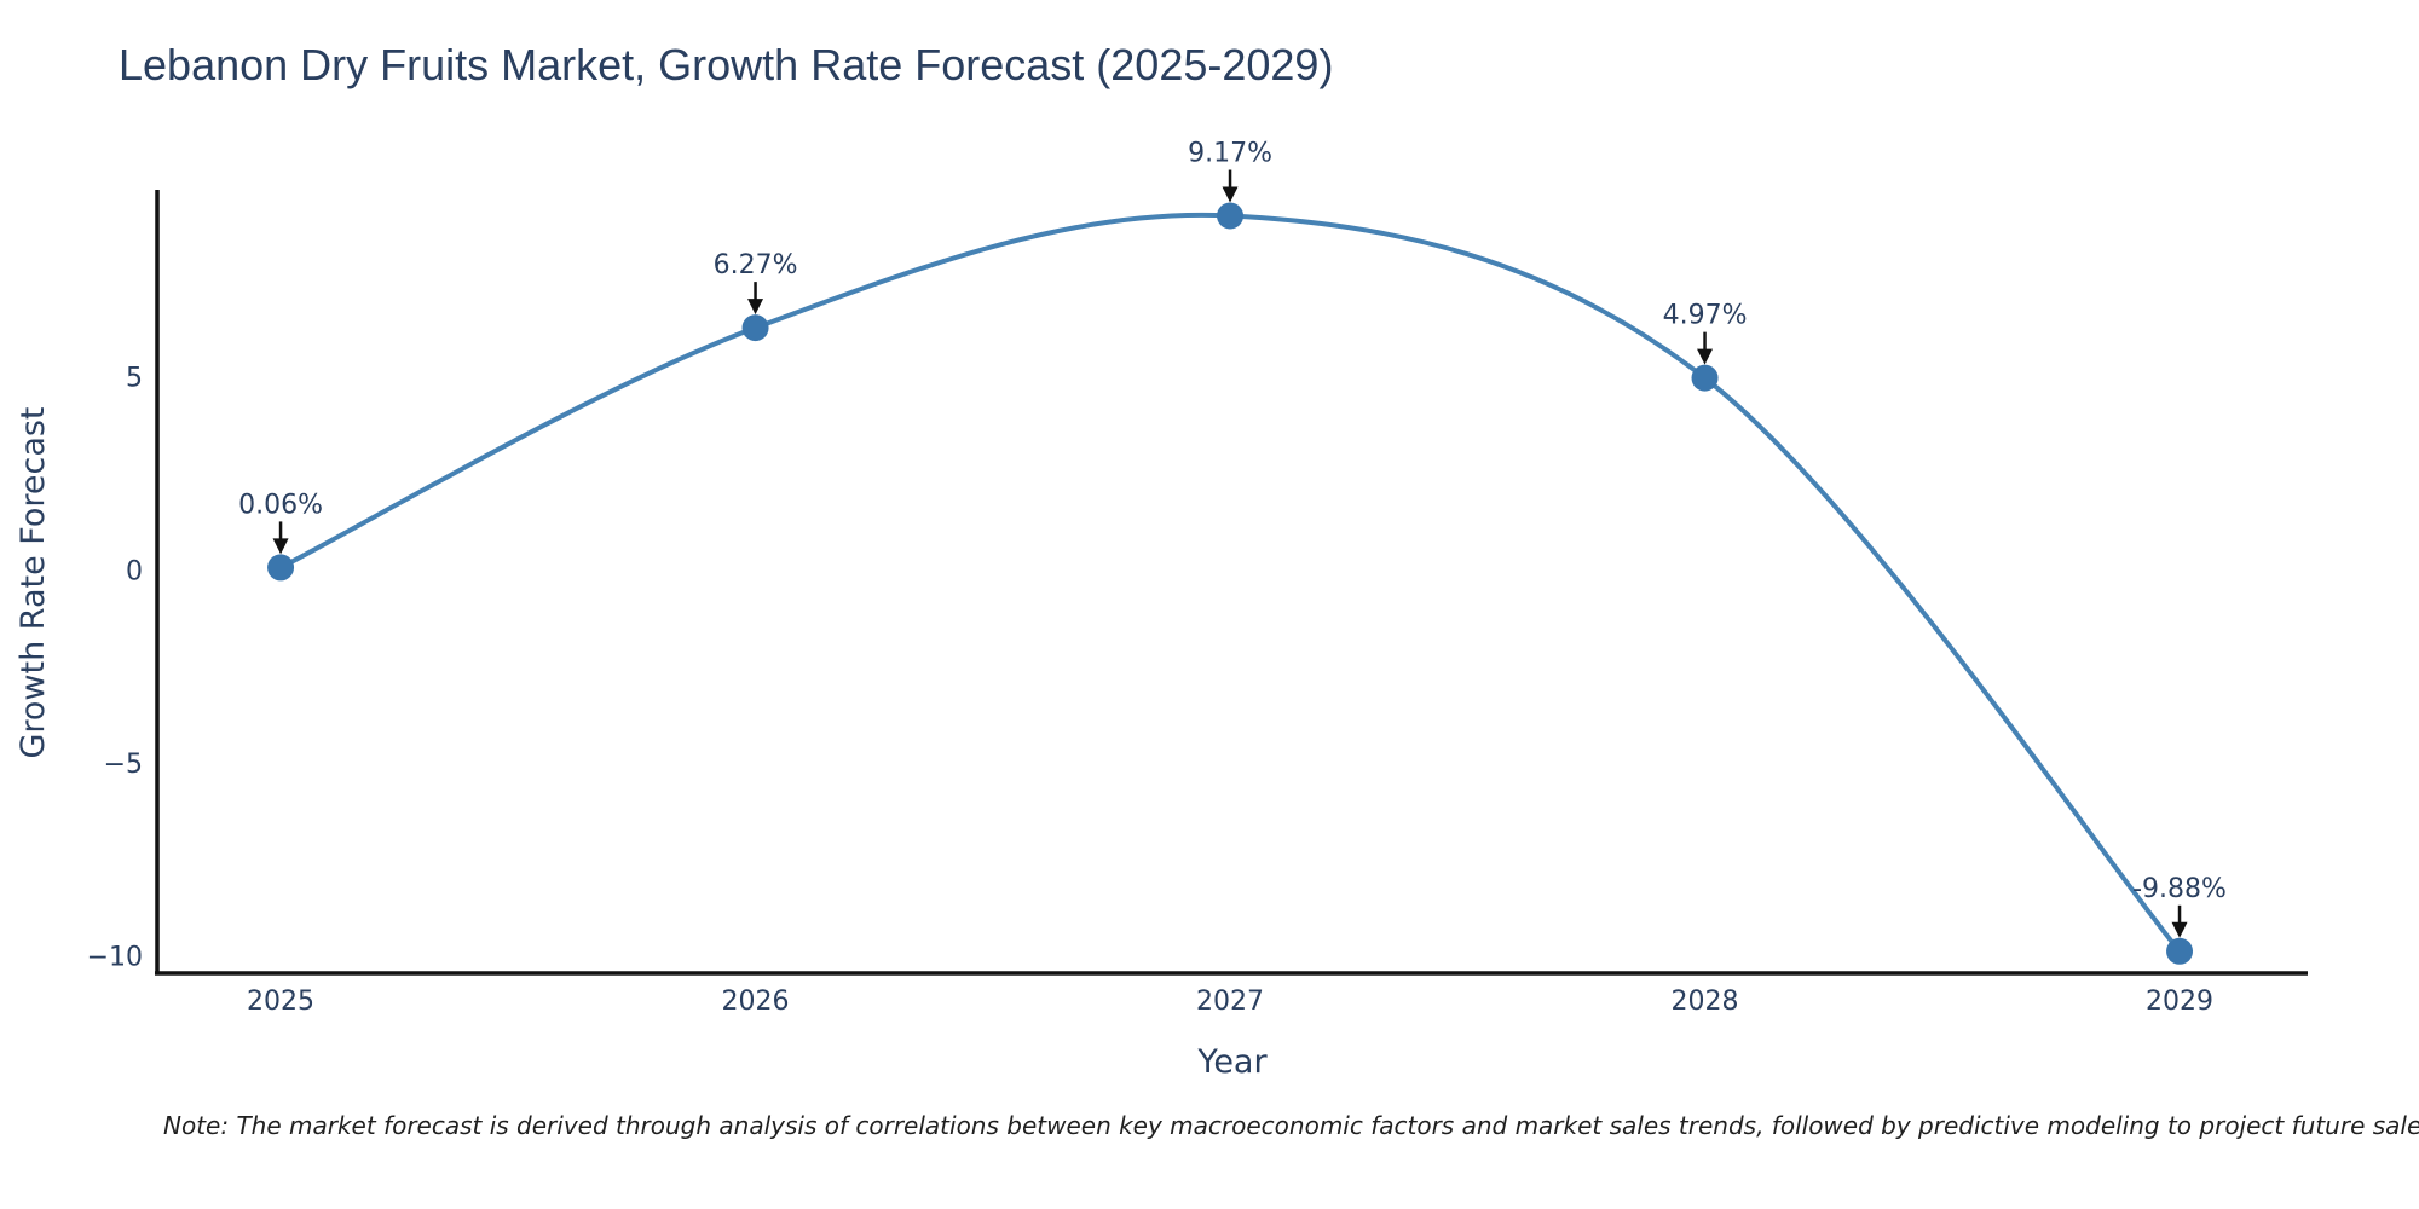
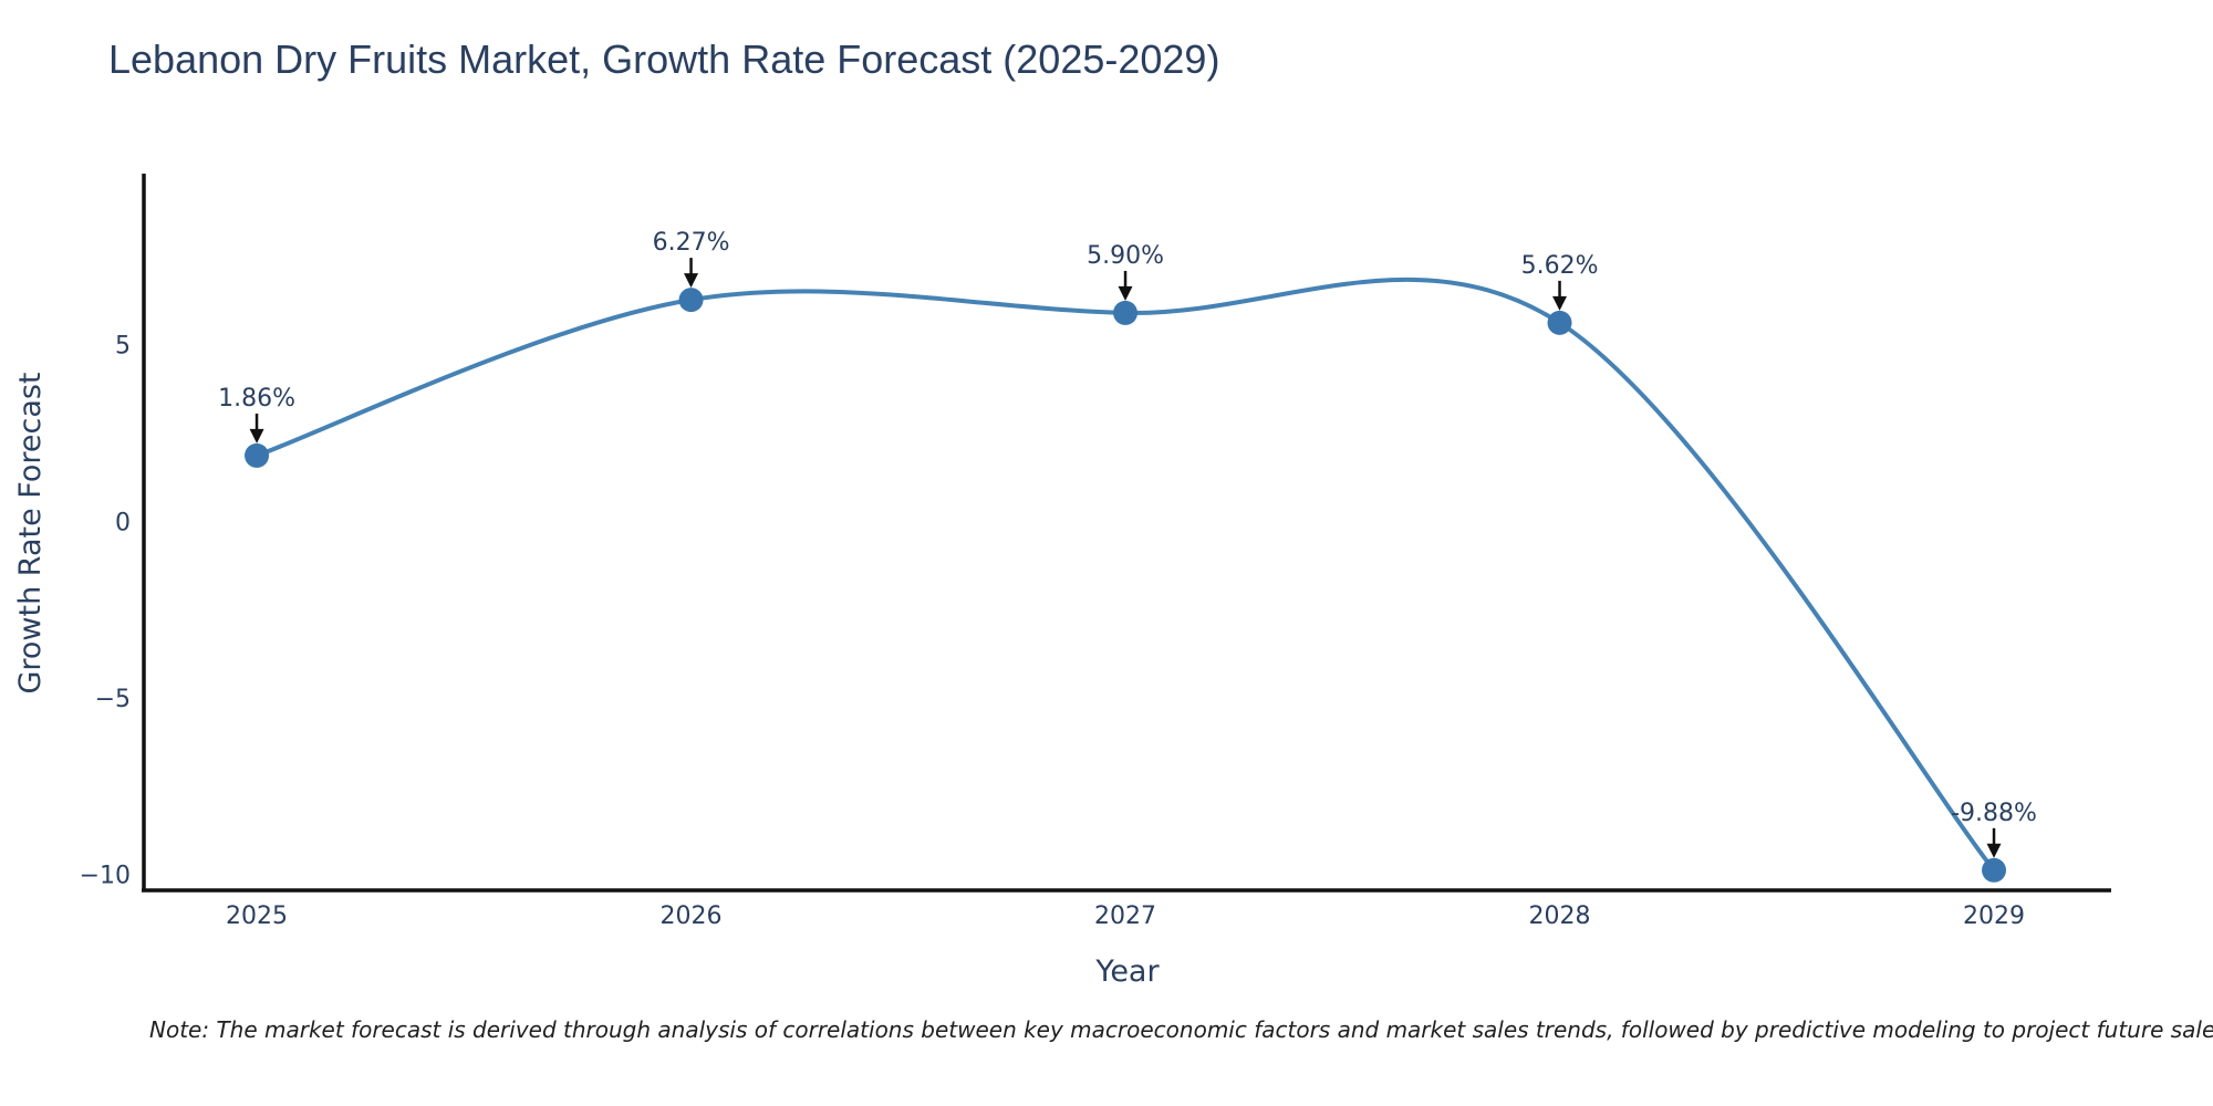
2025: 0.06% -> 1.86%
2027: 9.17% -> 5.90%
2028: 4.97% -> 5.62%
